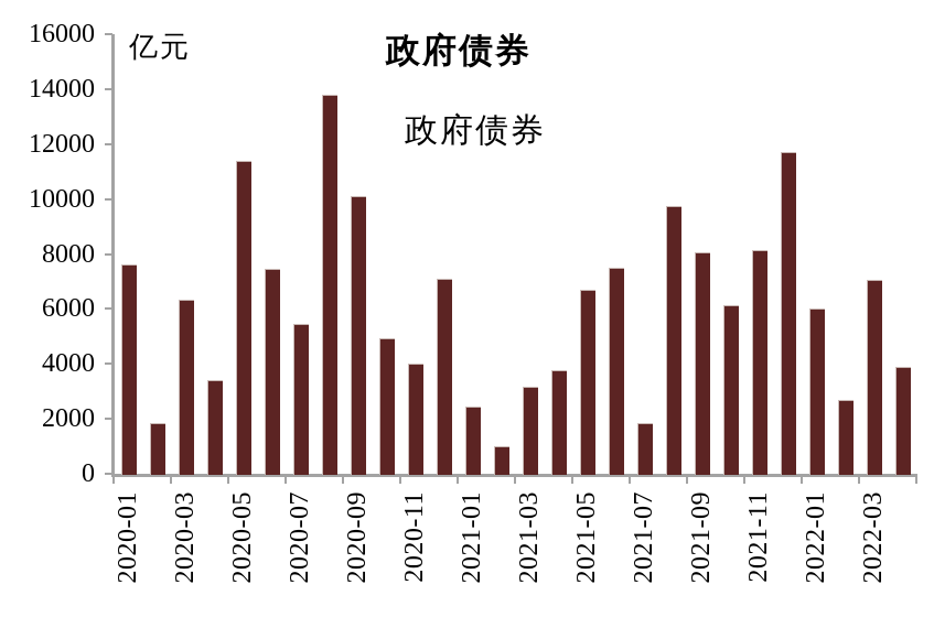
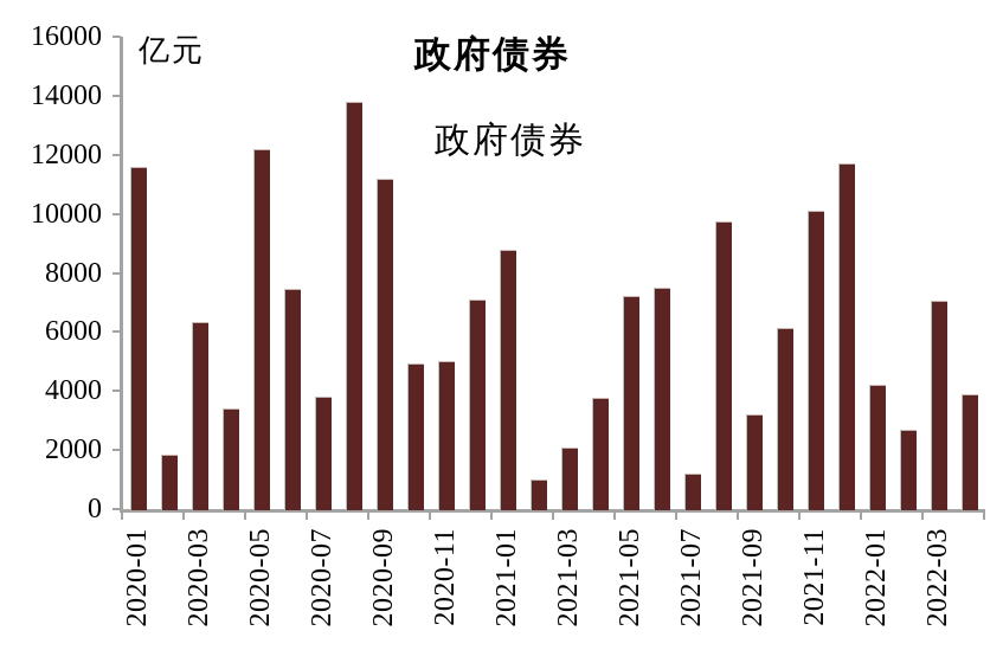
2020-01: 7600 -> 11600
2020-05: 11400 -> 12200
2020-07: 5400 -> 3800
2020-09: 10100 -> 11200
2020-11: 4000 -> 5000
2021-01: 2400 -> 8800
2021-03: 3200 -> 2100
2021-05: 6700 -> 7200
2021-07: 1800 -> 1200
2021-09: 8000 -> 3200
2021-11: 8200 -> 10100
2022-01: 6000 -> 4200
